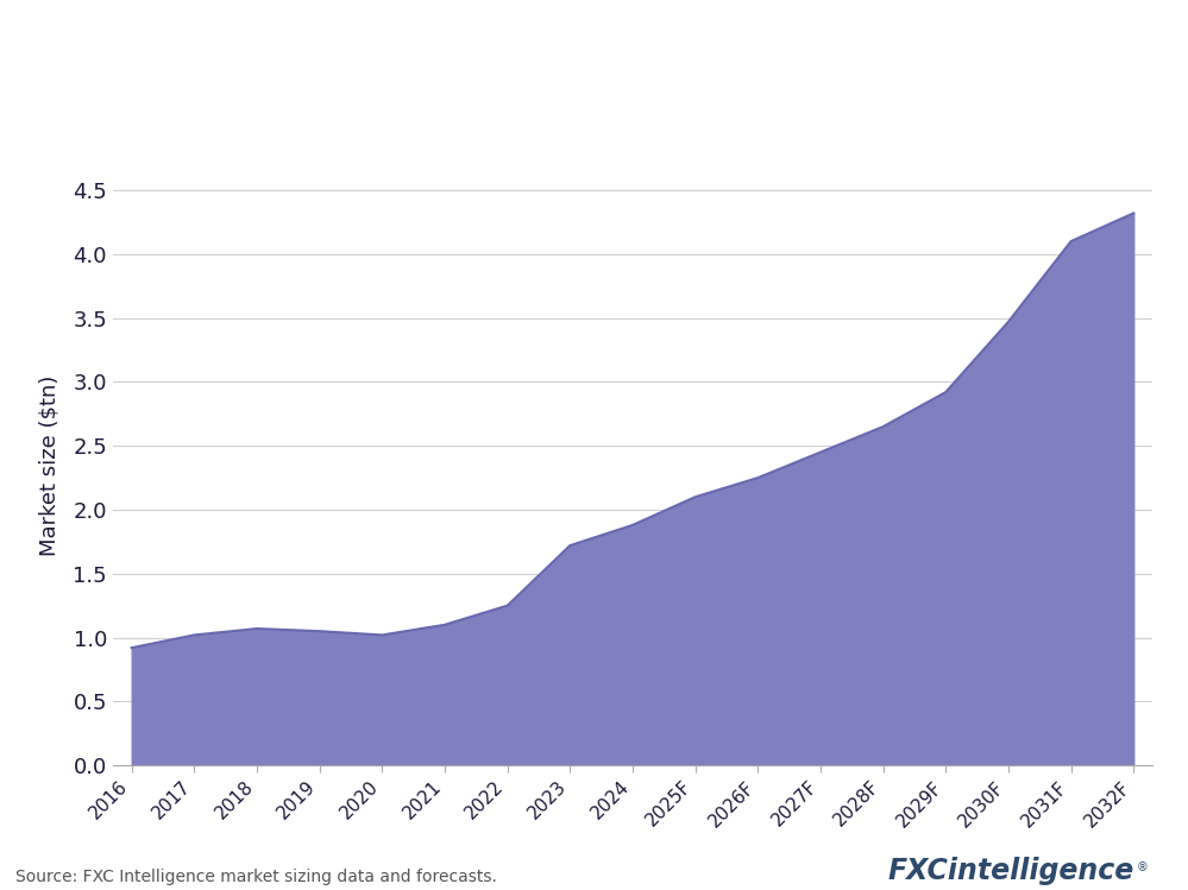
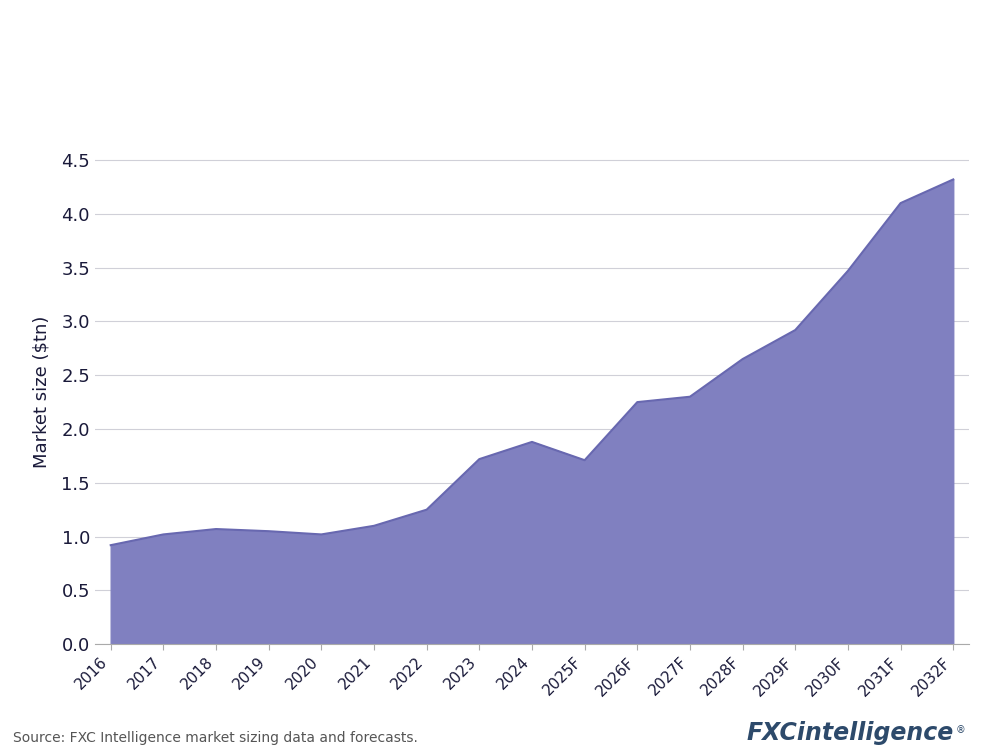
2025F: 2.10 -> 1.71
2027F: 2.45 -> 2.30
